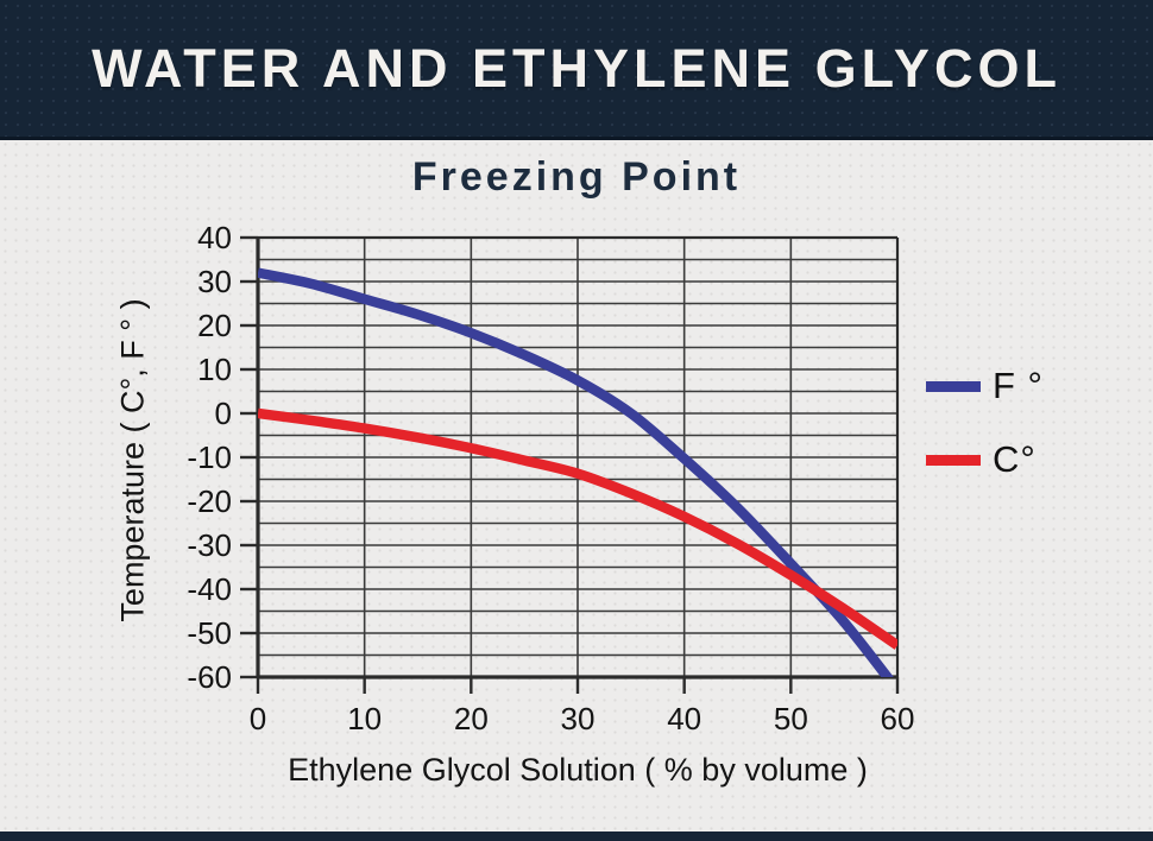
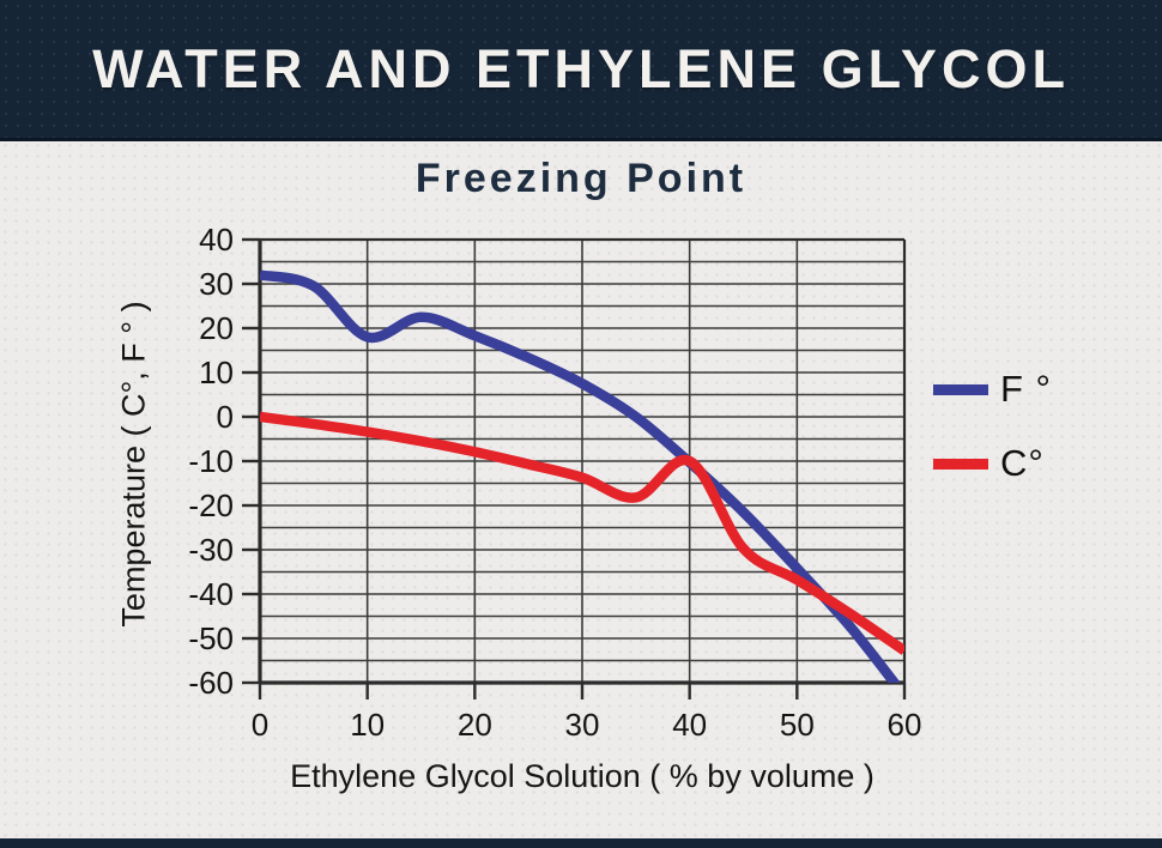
F °/10: 26 -> 18
C°/40: -24 -> -10
